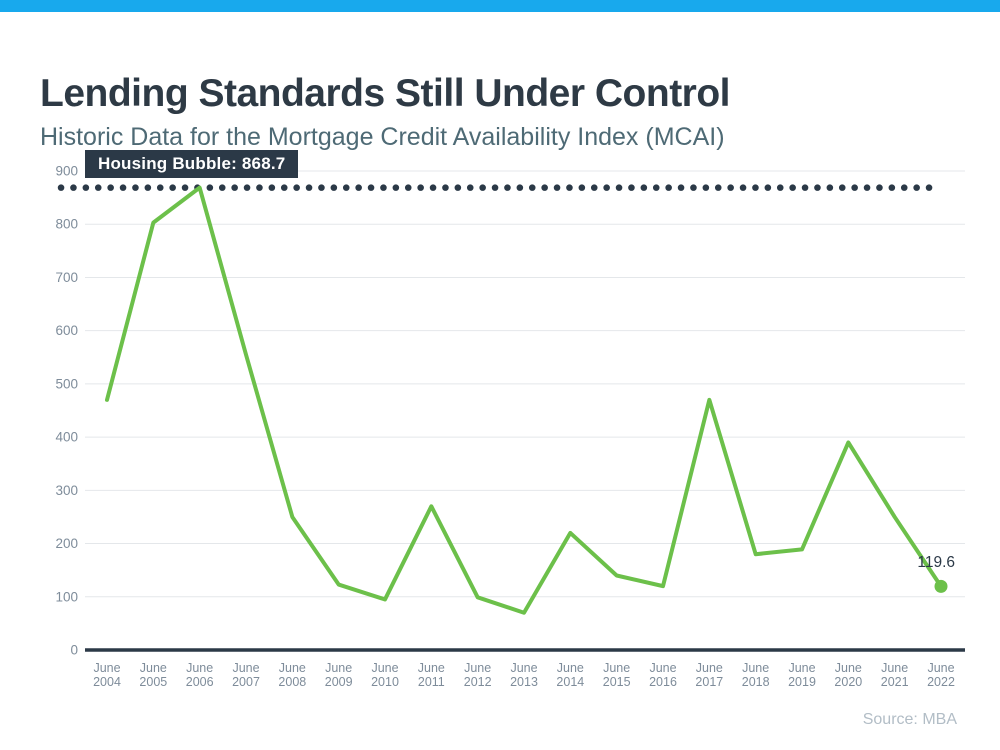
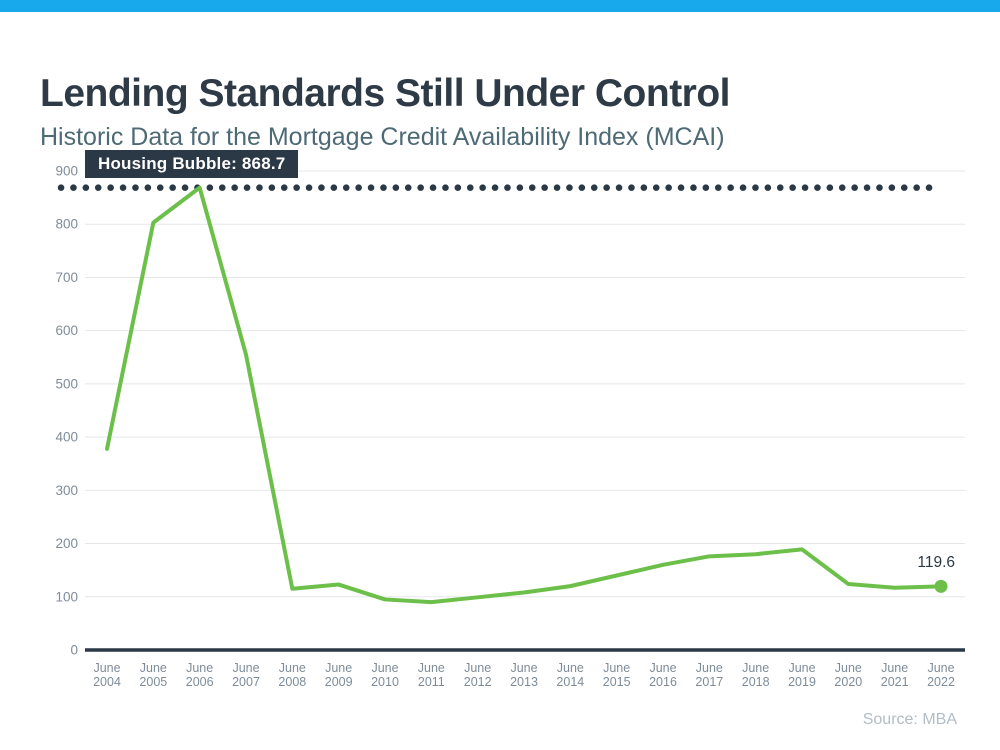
June 2004: 470 -> 380
June 2008: 250 -> 120
June 2011: 270 -> 90
June 2013: 70 -> 110
June 2014: 220 -> 120
June 2016: 120 -> 160
June 2017: 470 -> 180
June 2020: 390 -> 120
June 2021: 250 -> 120
